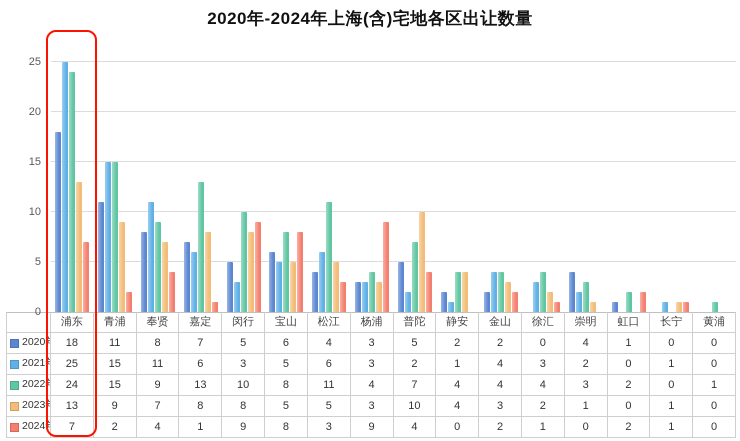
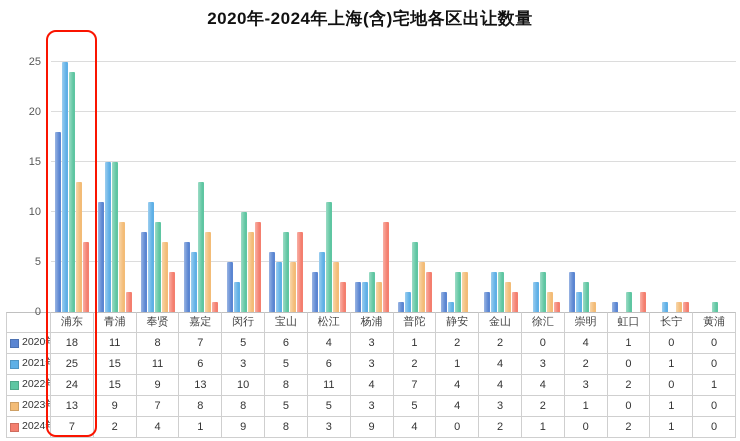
2020年/普陀: 5 -> 1
2023年/普陀: 10 -> 5
